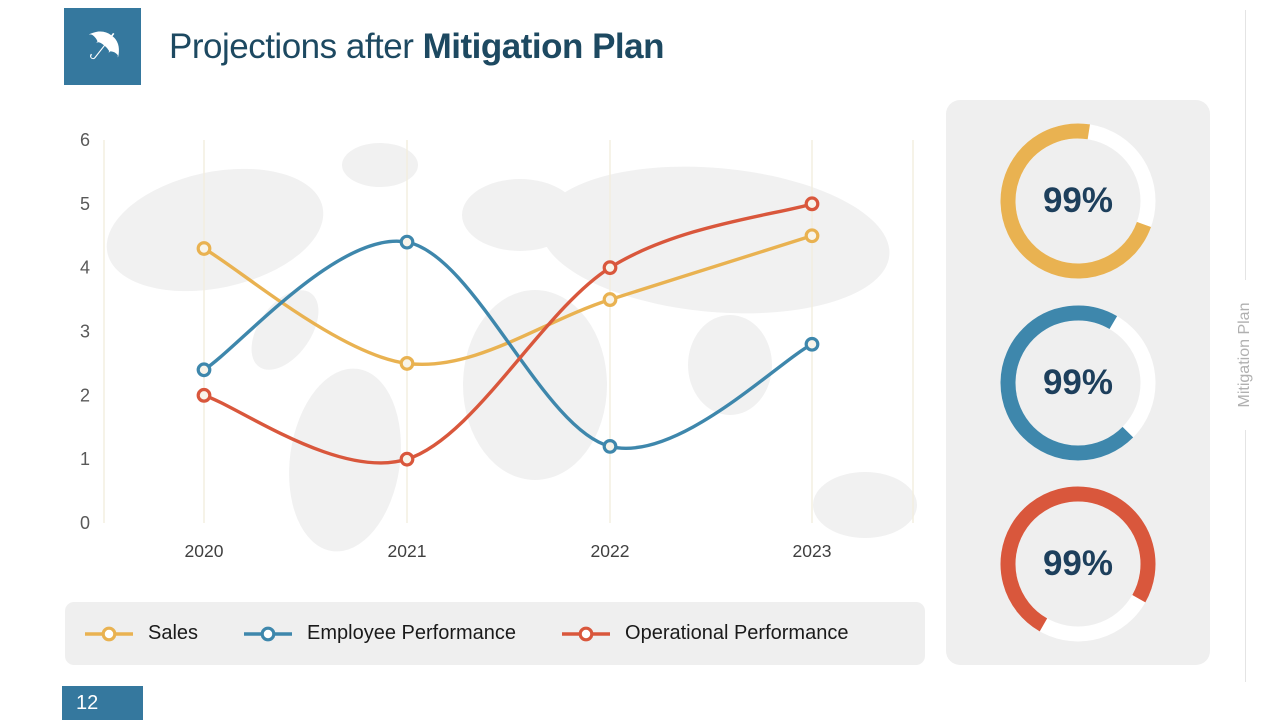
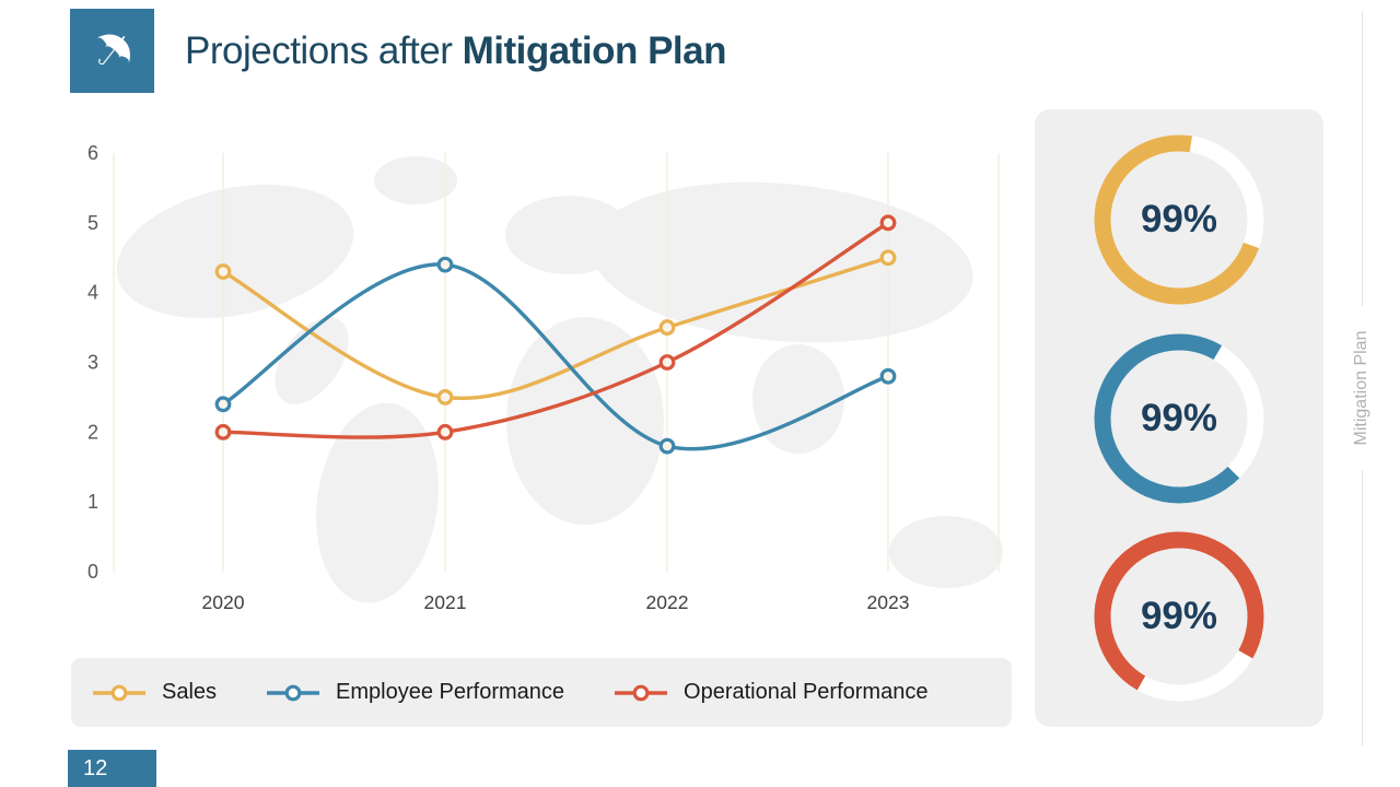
Operational Performance/2021: 1 -> 2
Employee Performance/2022: 1.2 -> 1.8
Operational Performance/2022: 4 -> 3
